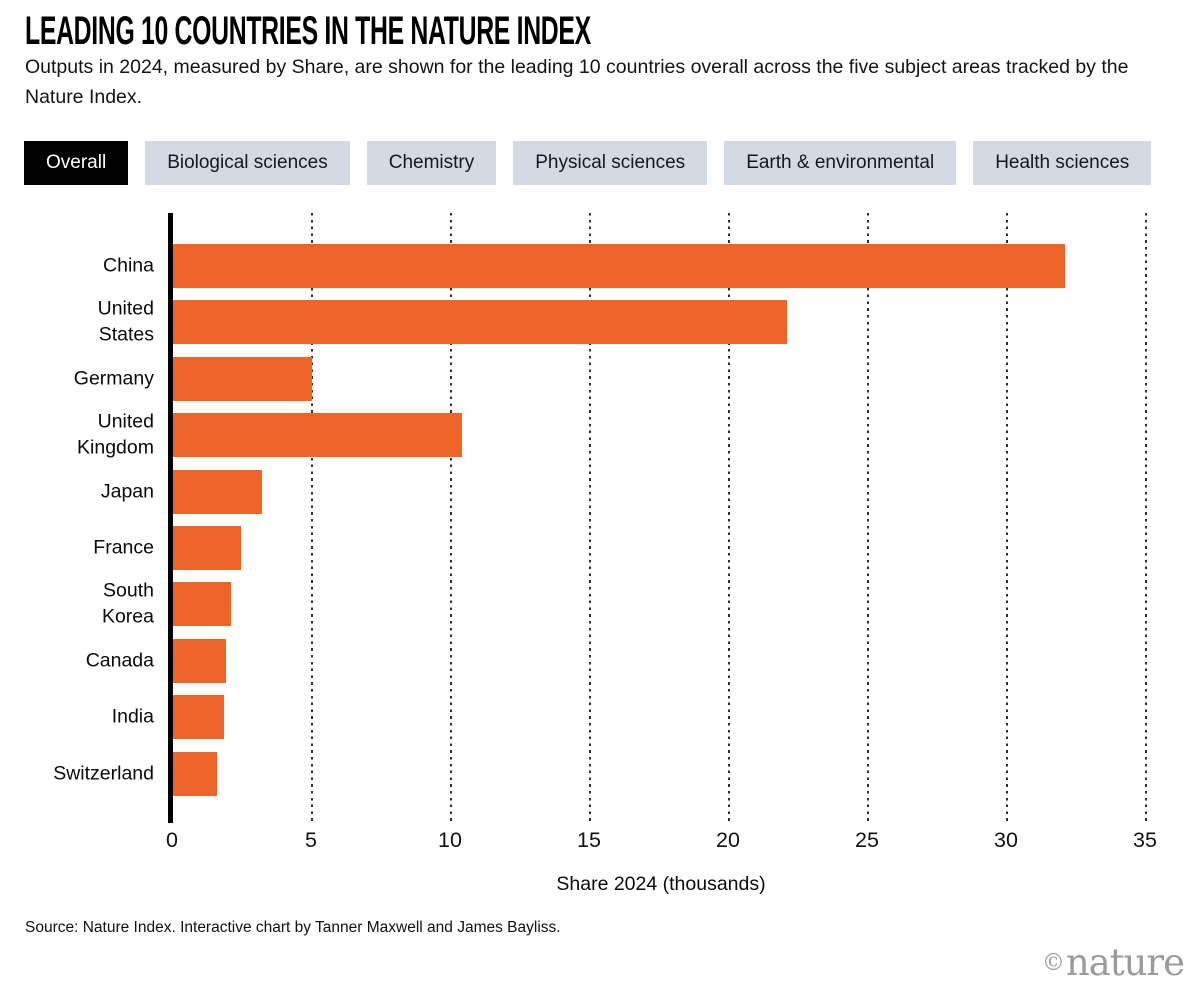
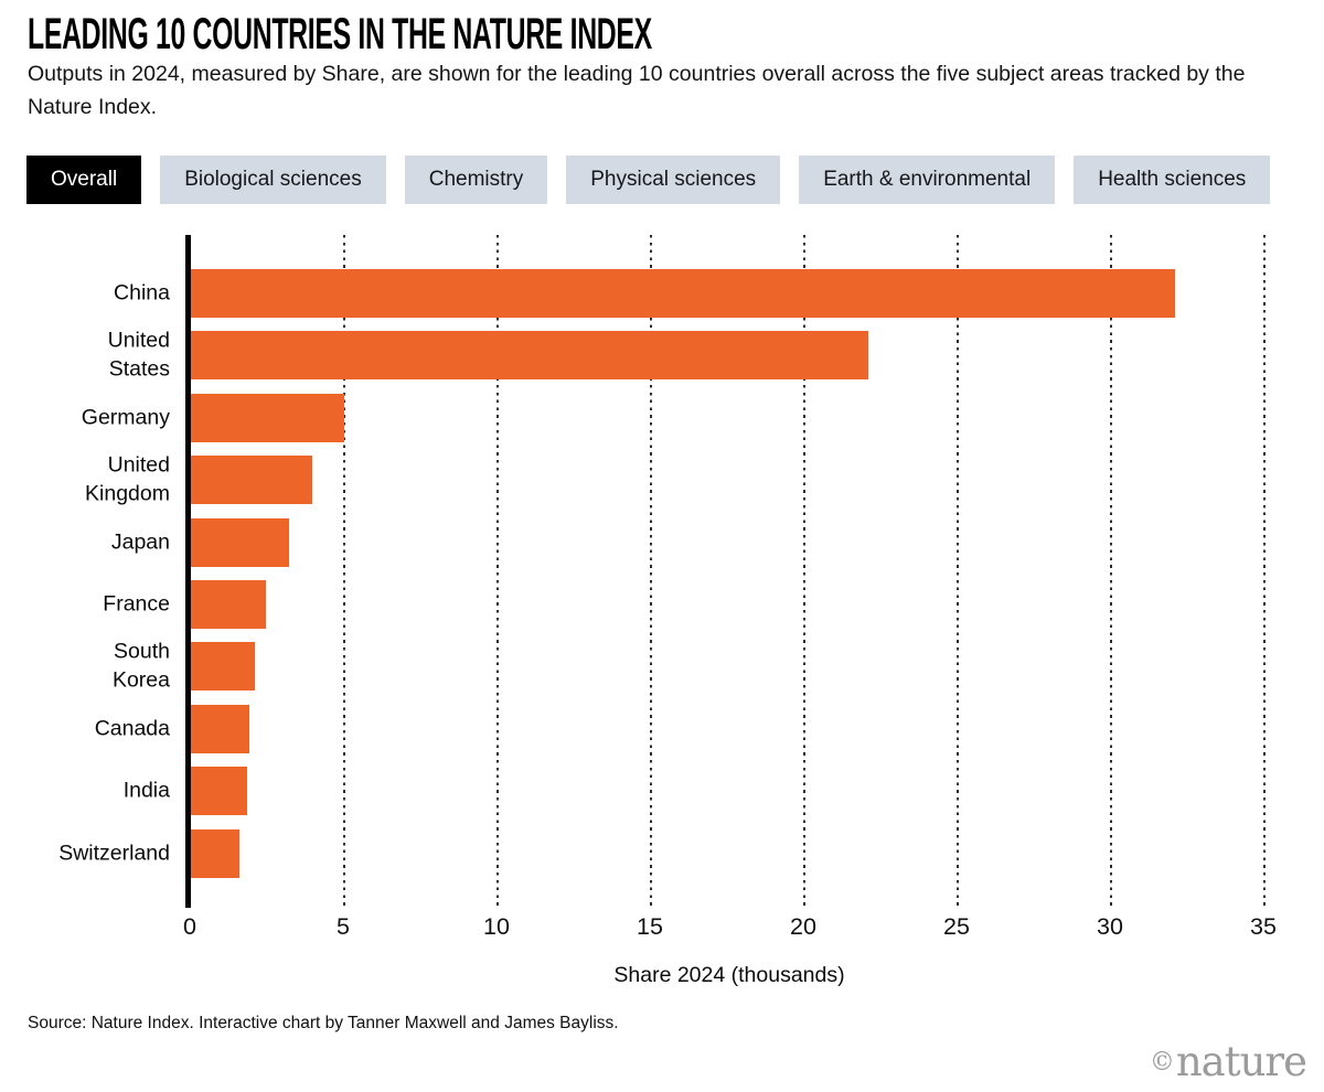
United Kingdom: 10.4 -> 4.0
